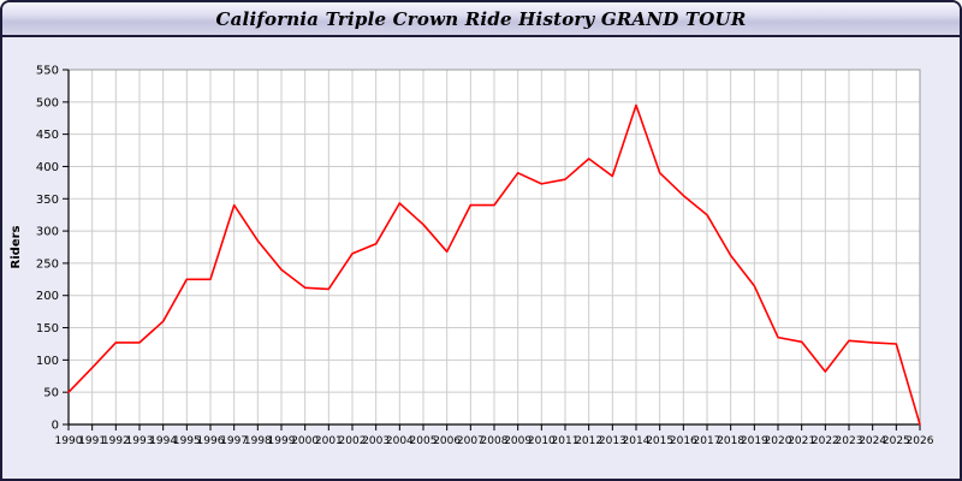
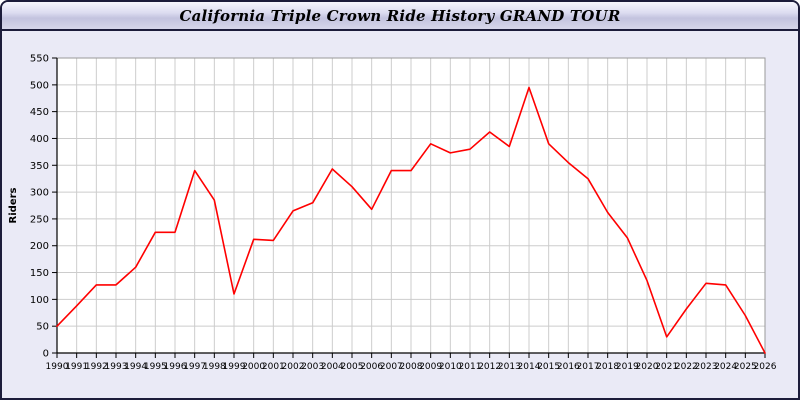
1999: 240 -> 110
2021: 130 -> 30
2025: 120 -> 70
